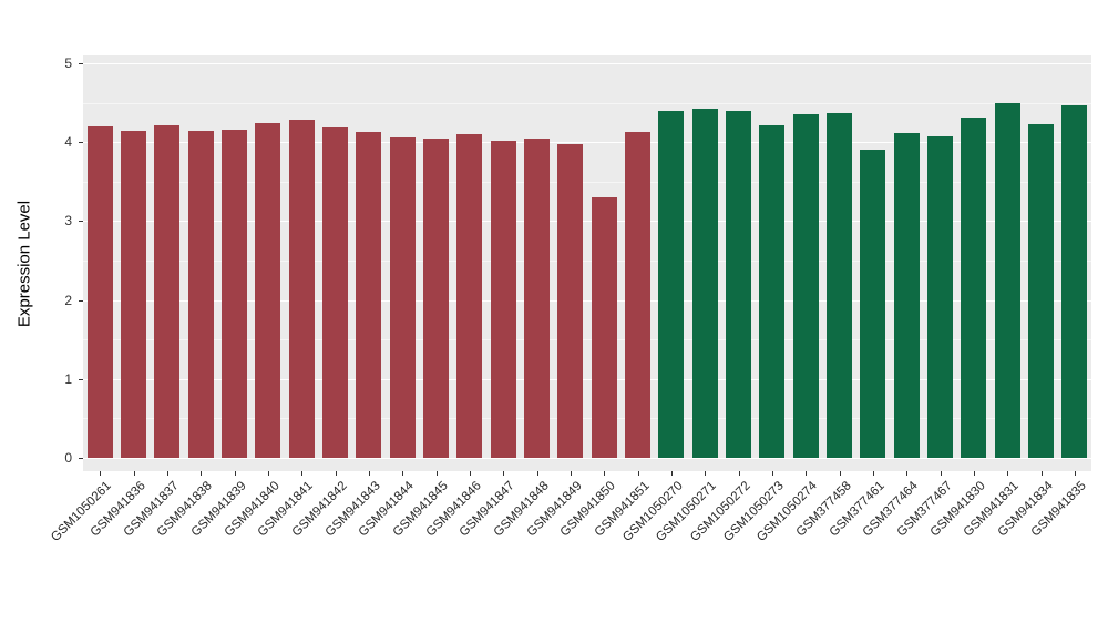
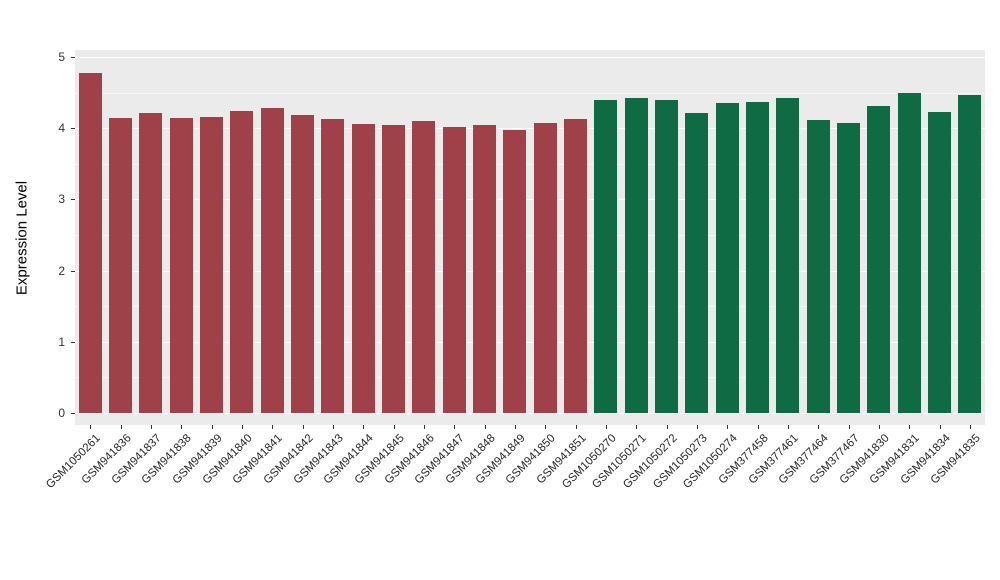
GSM1050261: 4.2 -> 4.8
GSM941850: 3.3 -> 4.1
GSM377461: 3.9 -> 4.4
